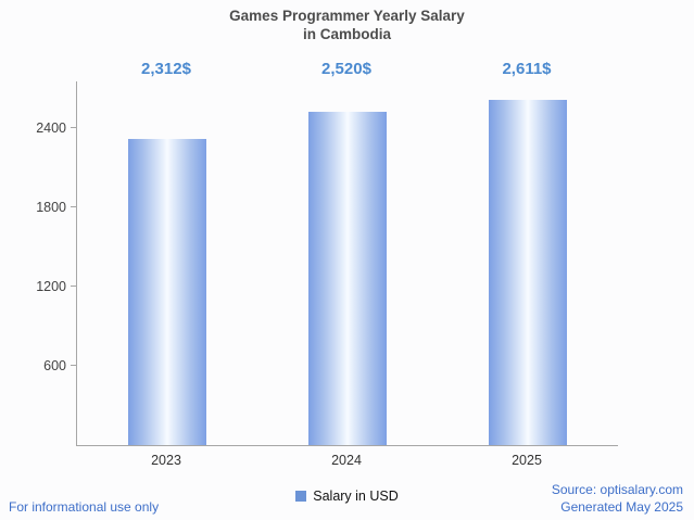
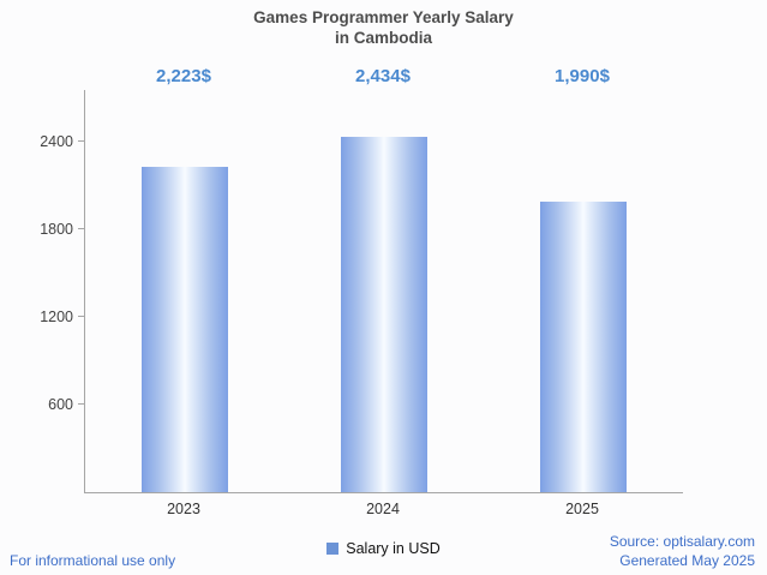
2023: 2,312 -> 2,223
2024: 2,520 -> 2,434
2025: 2,611 -> 1,990
